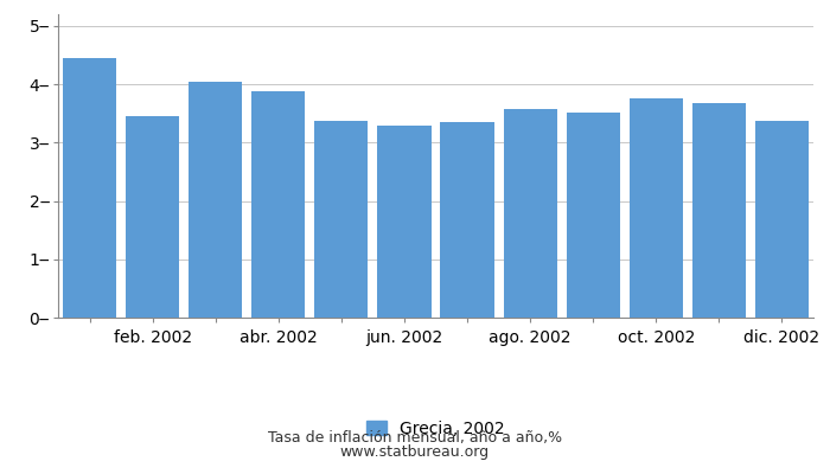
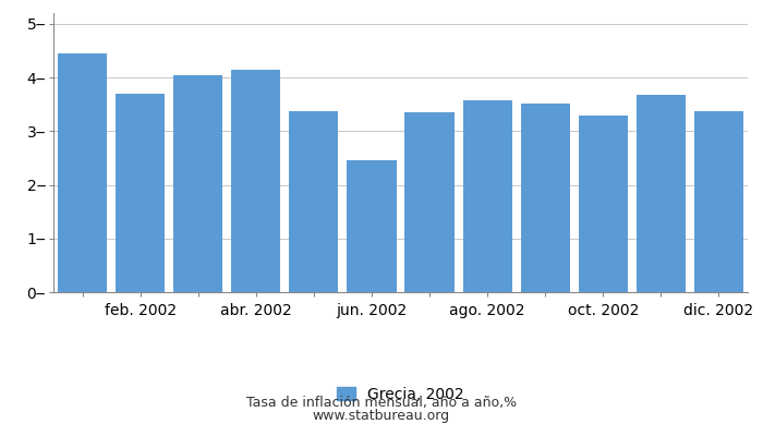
feb. 2002: 3.45‒ -> 3.70‒
abr. 2002: 3.87‒ -> 4.15‒
jun. 2002: 3.30‒ -> 2.45‒
oct. 2002: 3.75‒ -> 3.30‒
